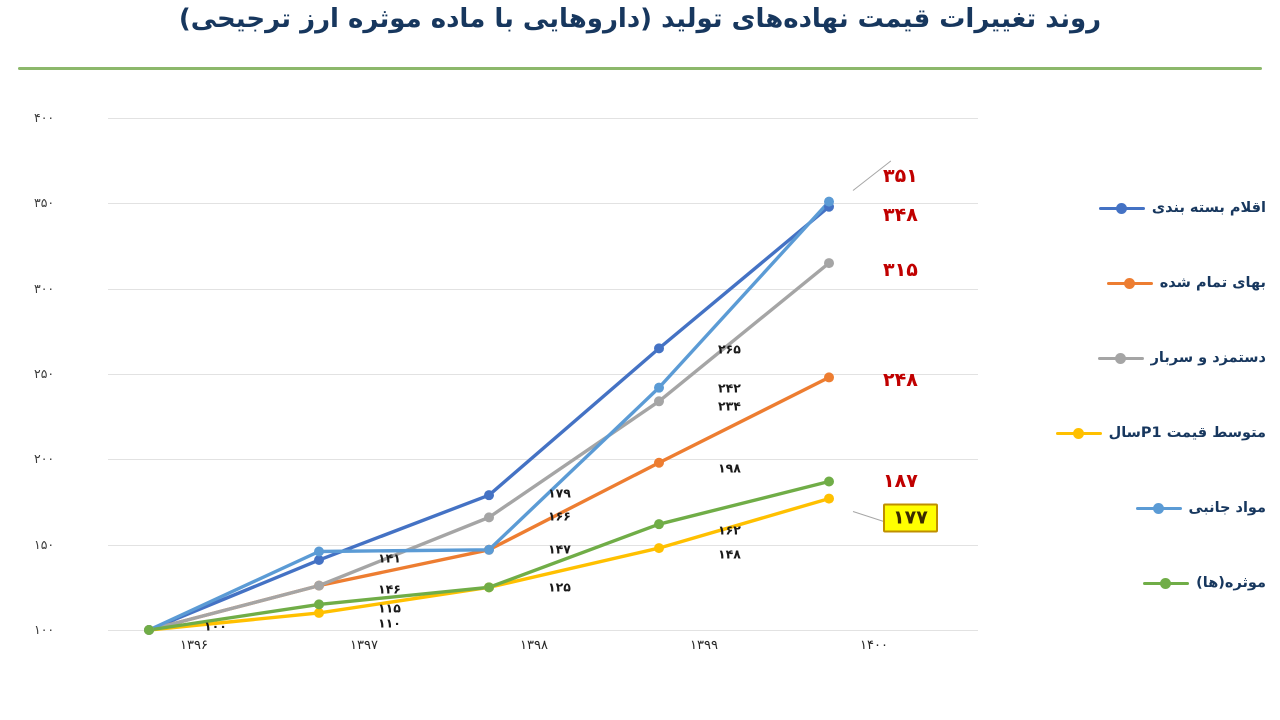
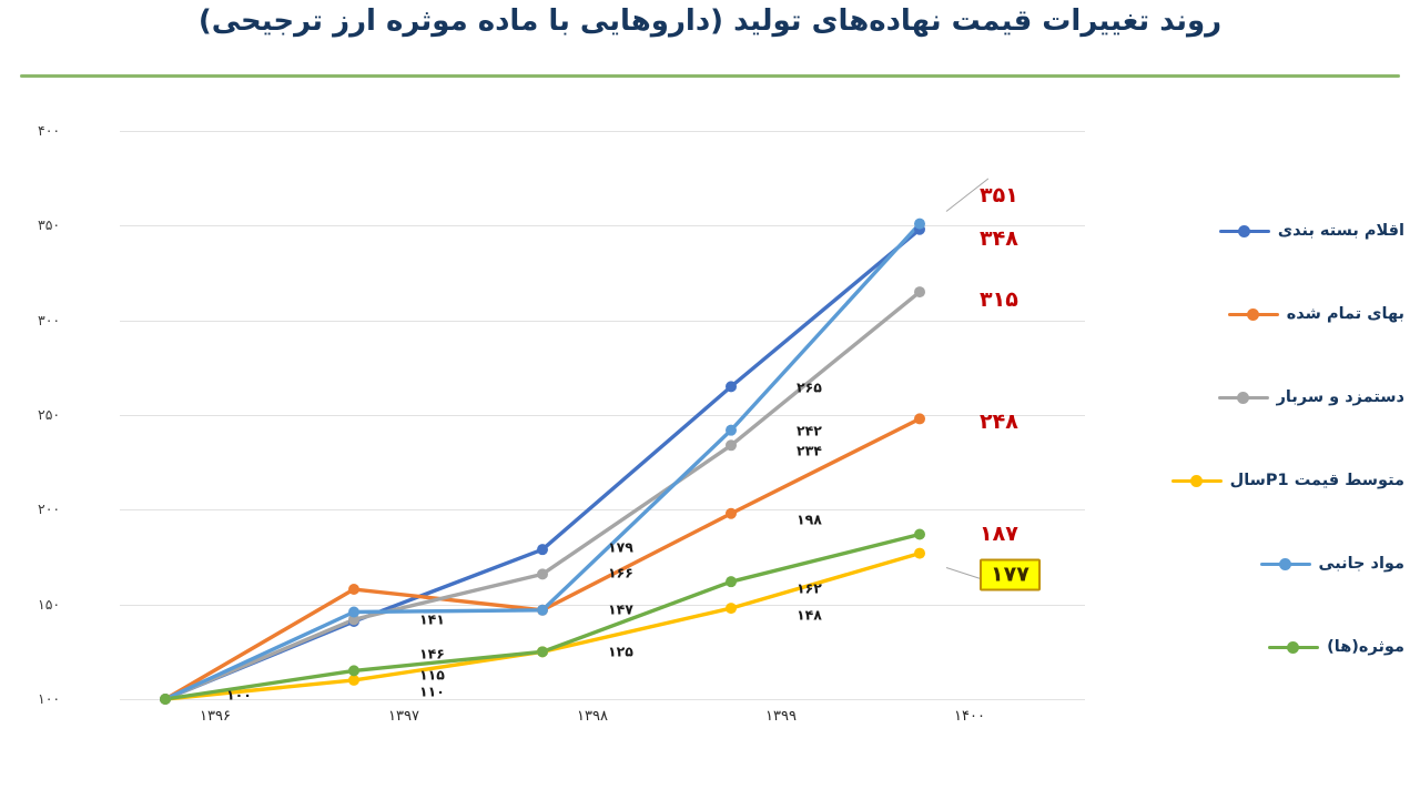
بهای تمام شده/۱۳۹۷: 126 -> 158
دستمزد و سربار/۱۳۹۷: 126 -> 142
